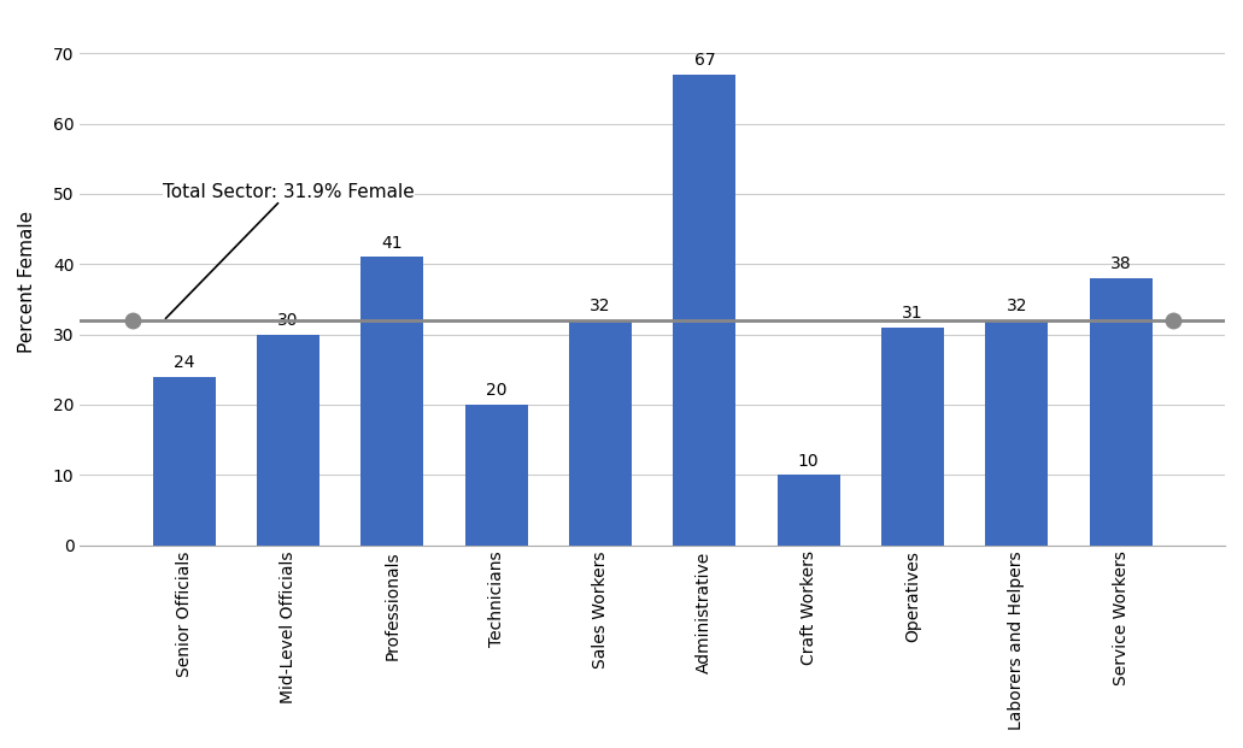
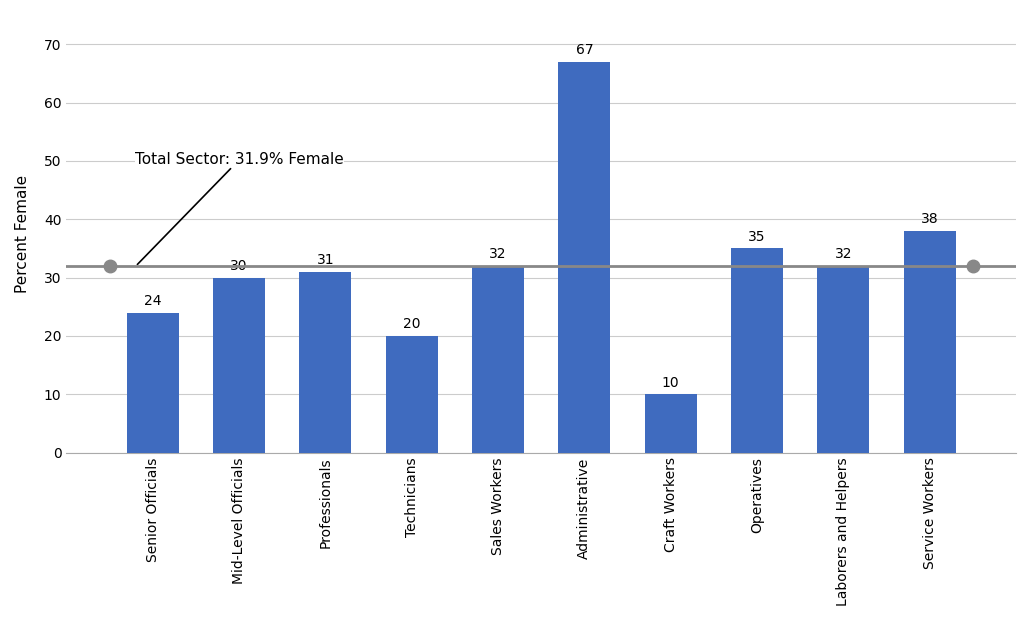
Professionals: 41 -> 31
Operatives: 31 -> 35
